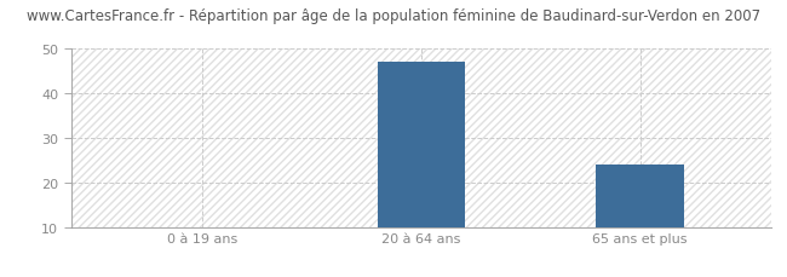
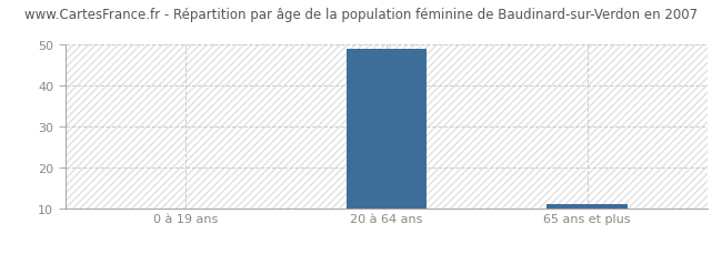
20 à 64 ans: 47 -> 49
65 ans et plus: 24 -> 11
